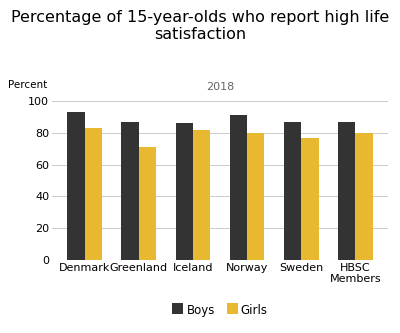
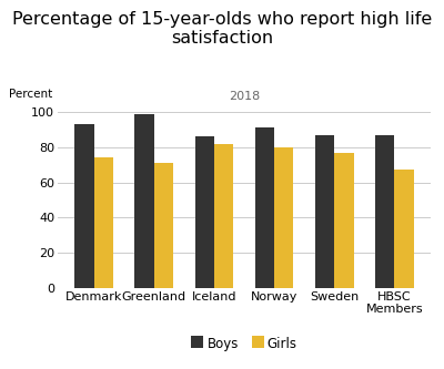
Girls/Denmark: 83 -> 74
Boys/Greenland: 87 -> 99
Girls/HBSC Members: 80 -> 67
